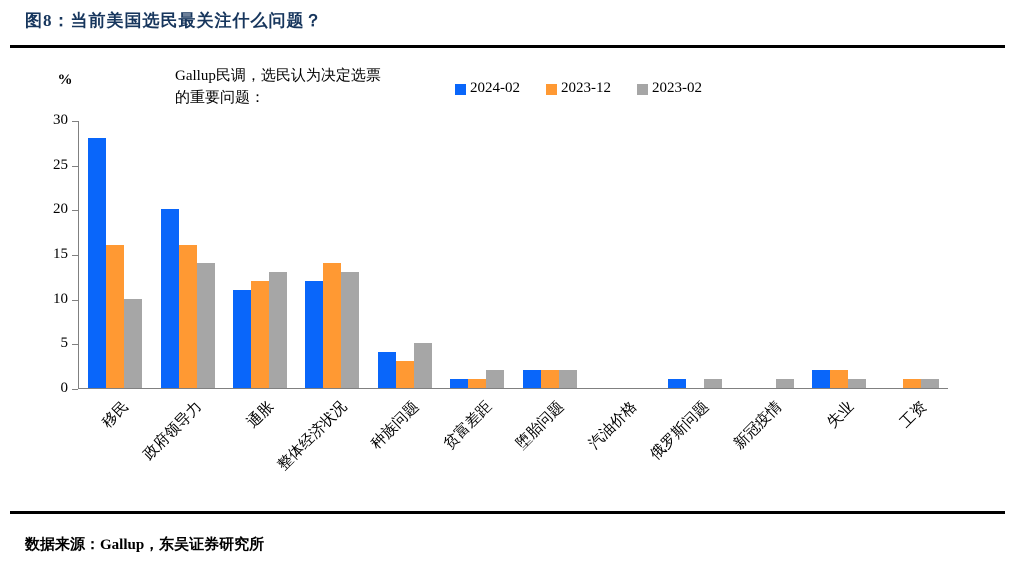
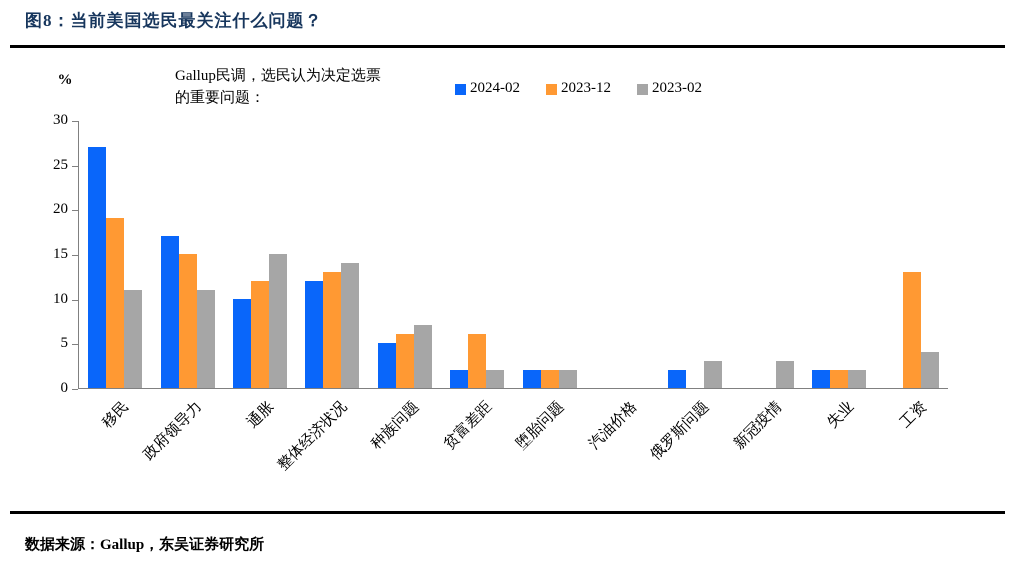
2024-02/移民: 28 -> 27
2023-12/移民: 16 -> 19
2023-02/移民: 10 -> 11
2024-02/政府领导力: 20 -> 17
2023-12/政府领导力: 16 -> 15
2023-02/政府领导力: 14 -> 11
2024-02/通胀: 11 -> 10
2023-02/通胀: 13 -> 15
2023-12/整体经济状况: 14 -> 13
2023-02/整体经济状况: 13 -> 14
2024-02/种族问题: 4 -> 5
2023-12/种族问题: 3 -> 6
2023-02/种族问题: 5 -> 7
2024-02/贫富差距: 1 -> 2
2023-12/贫富差距: 1 -> 6
2024-02/俄罗斯问题: 1 -> 2
2023-02/俄罗斯问题: 1 -> 3
2023-02/新冠疫情: 1 -> 3
2023-02/失业: 1 -> 2
2023-12/工资: 1 -> 13
2023-02/工资: 1 -> 4
